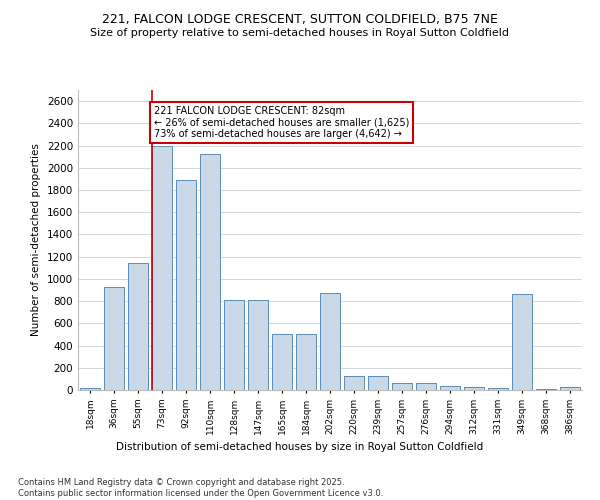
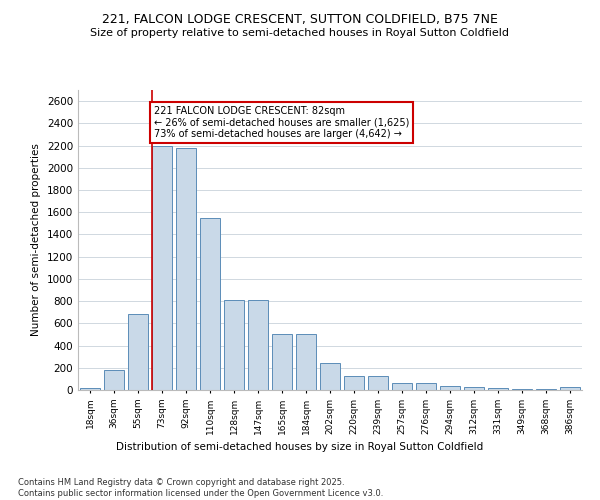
36sqm: 930 -> 180
55sqm: 1140 -> 680
92sqm: 1890 -> 2180
110sqm: 2120 -> 1550
202sqm: 870 -> 240
349sqm: 860 -> 10
